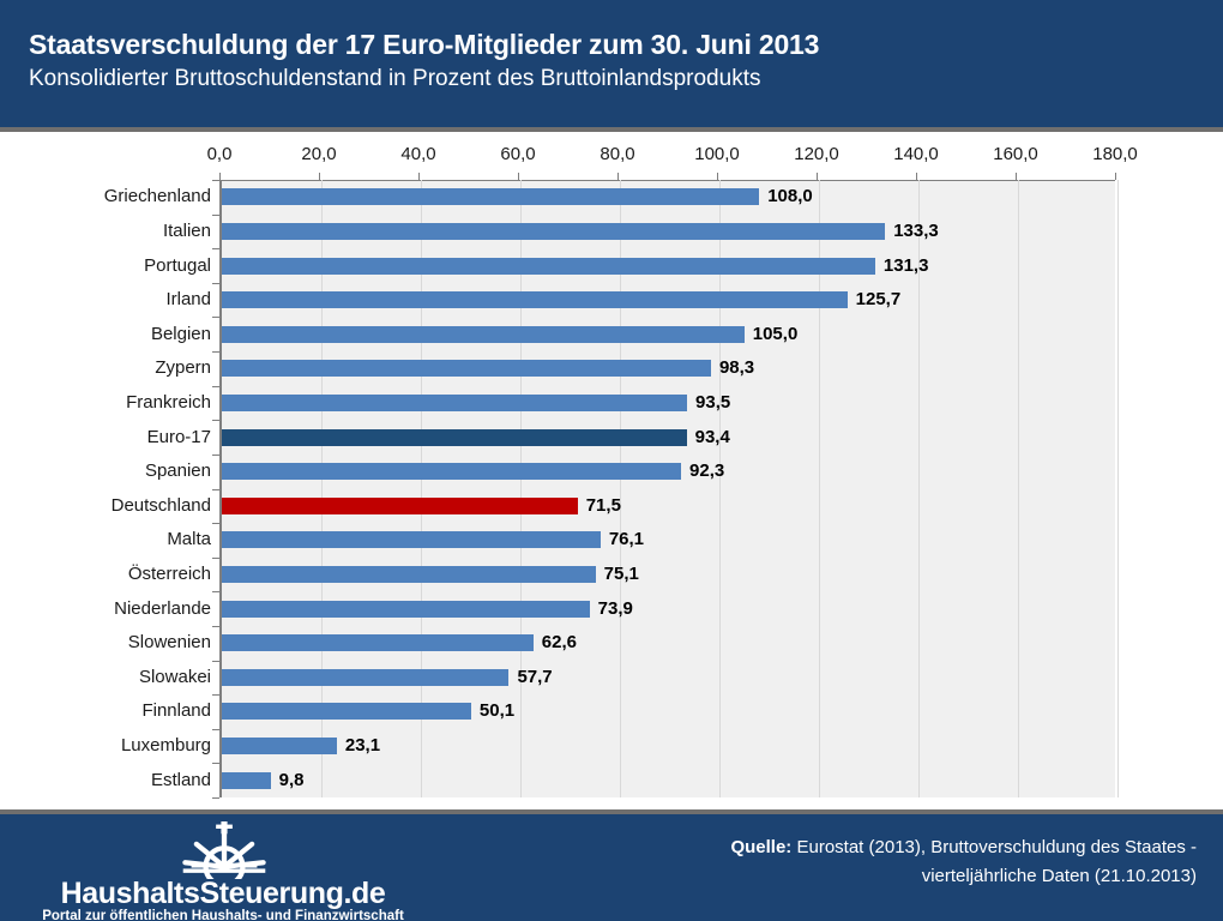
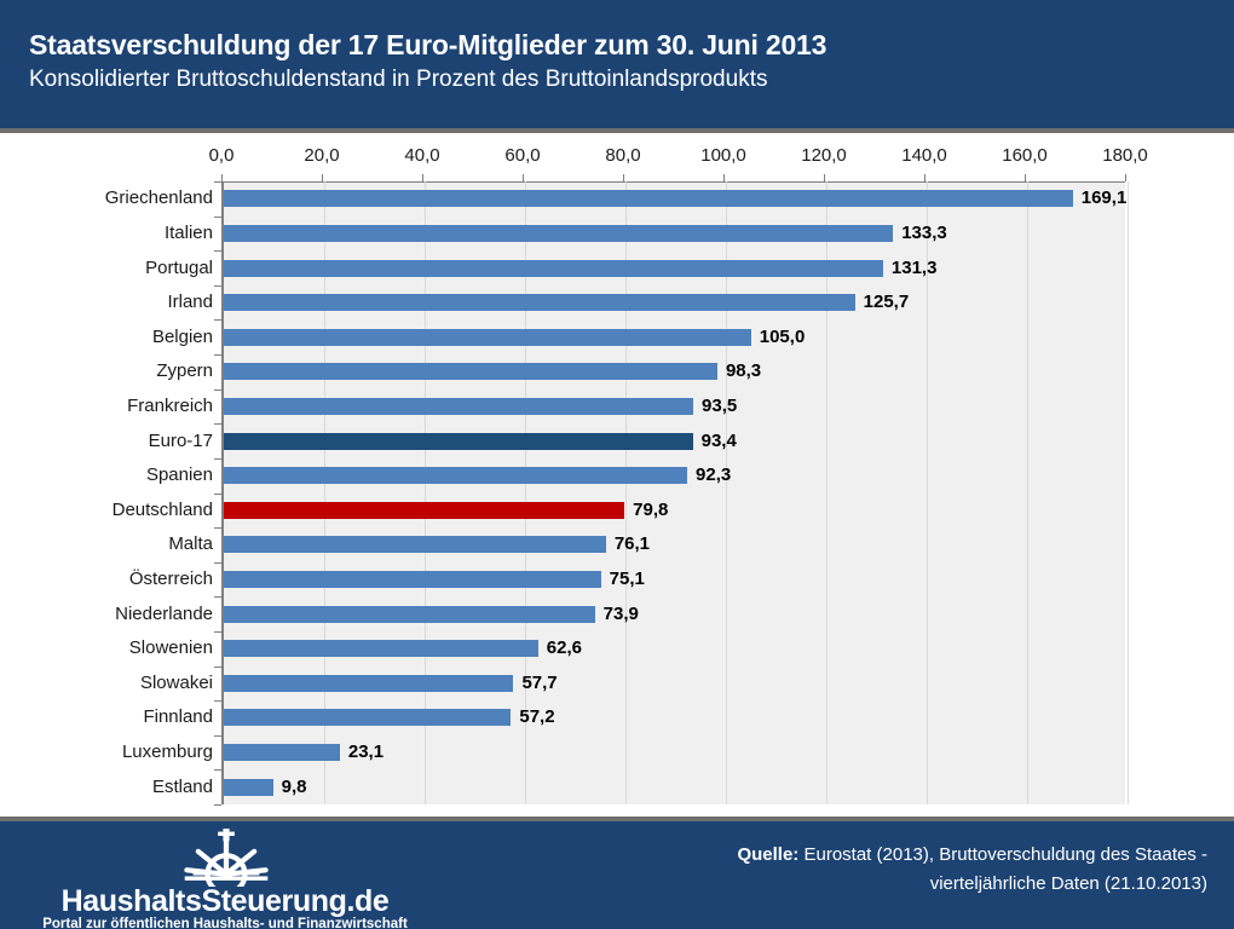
Griechenland: 108,0 -> 169,1
Deutschland: 71,5 -> 79,8
Finnland: 50,1 -> 57,2
